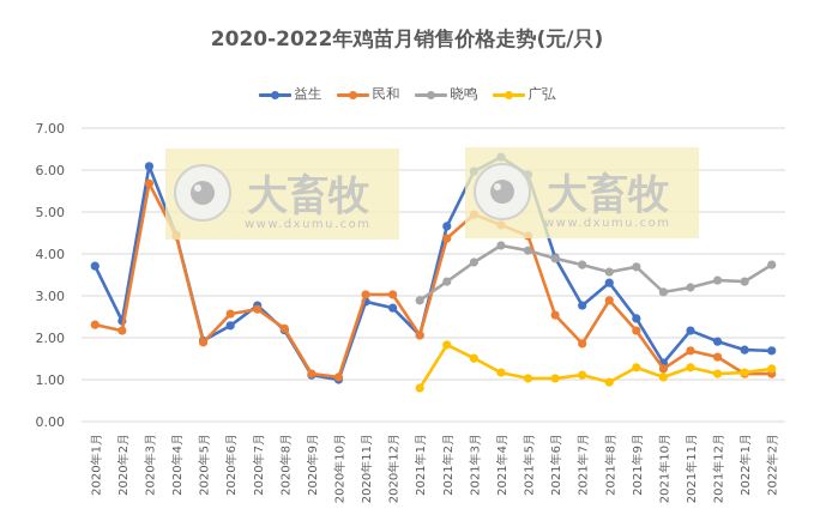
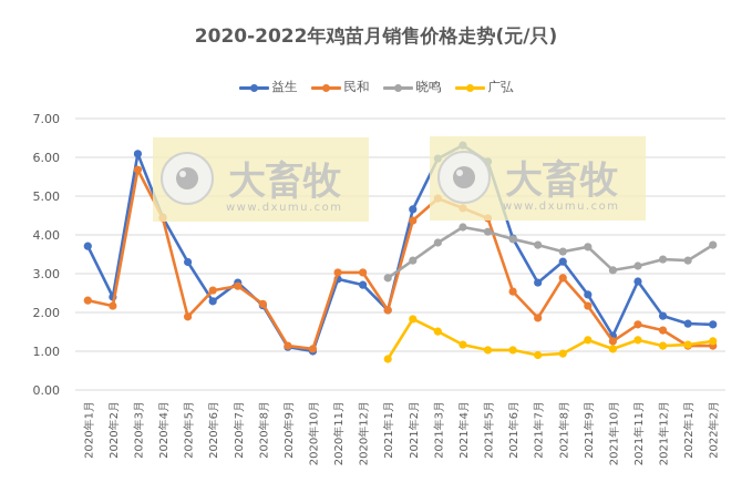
益生/2020年5月: 1.9 -> 3.3
广弘/2021年7月: 1.1 -> 0.9
益生/2021年11月: 2.2 -> 2.8
